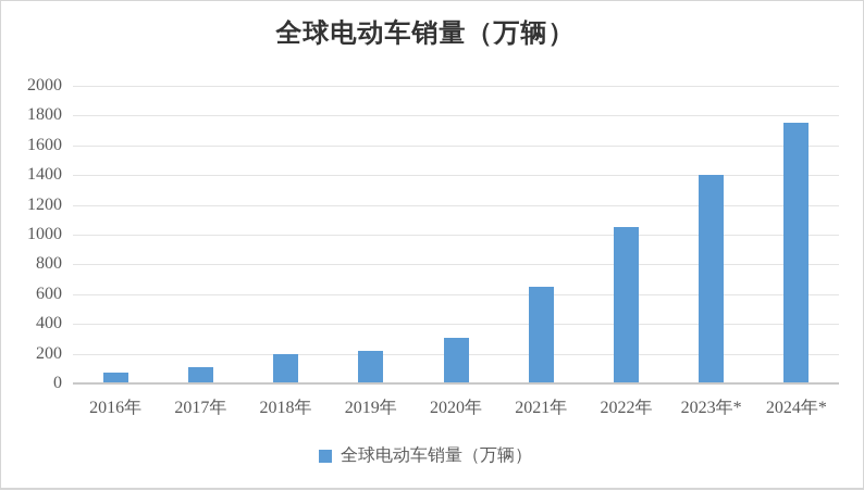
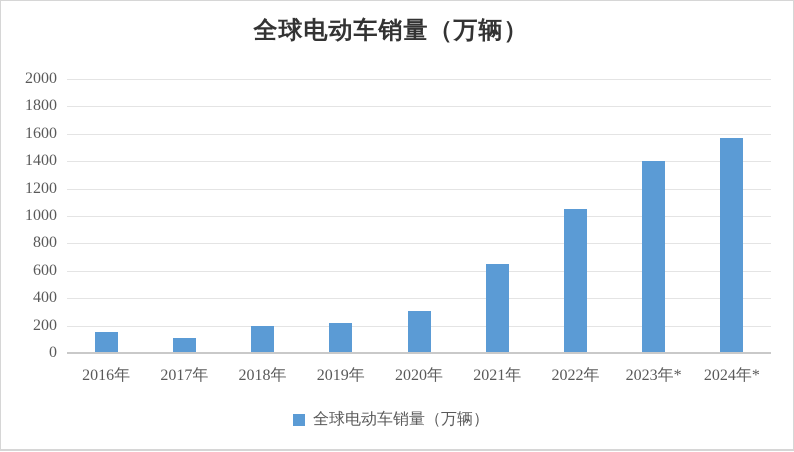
2016年: 70 -> 150
2024年*: 1750 -> 1570
